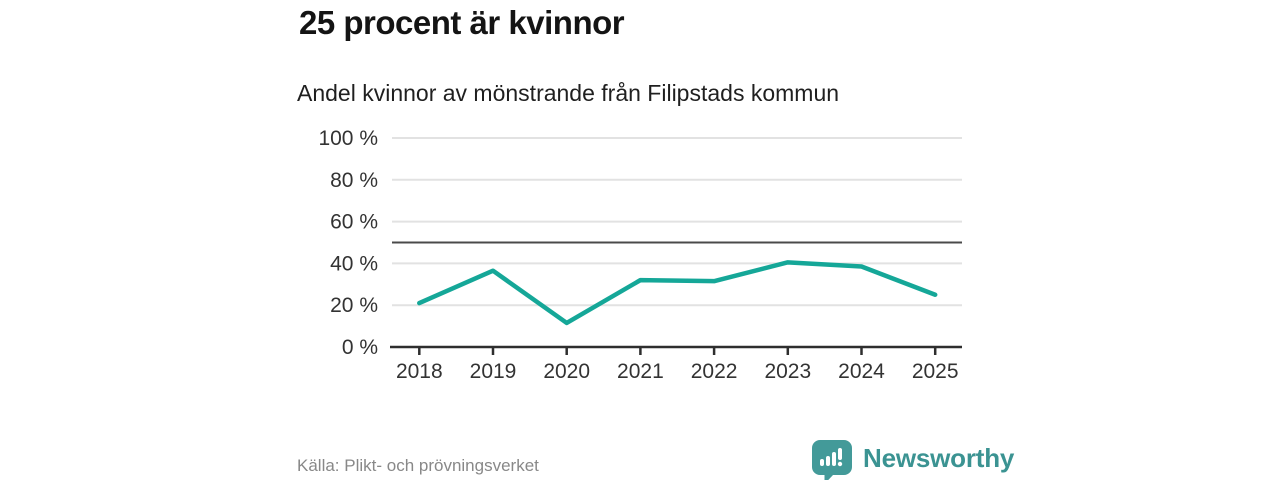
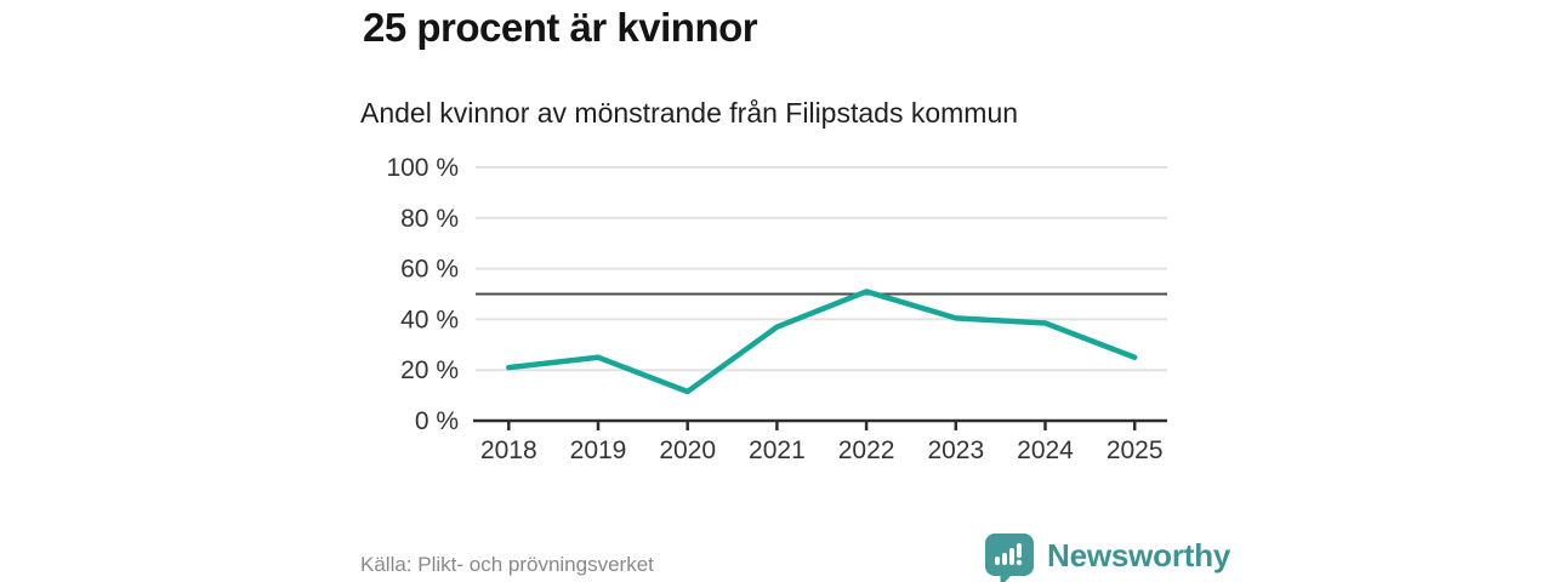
2019: 36% -> 25%
2021: 32% -> 37%
2022: 32% -> 51%
